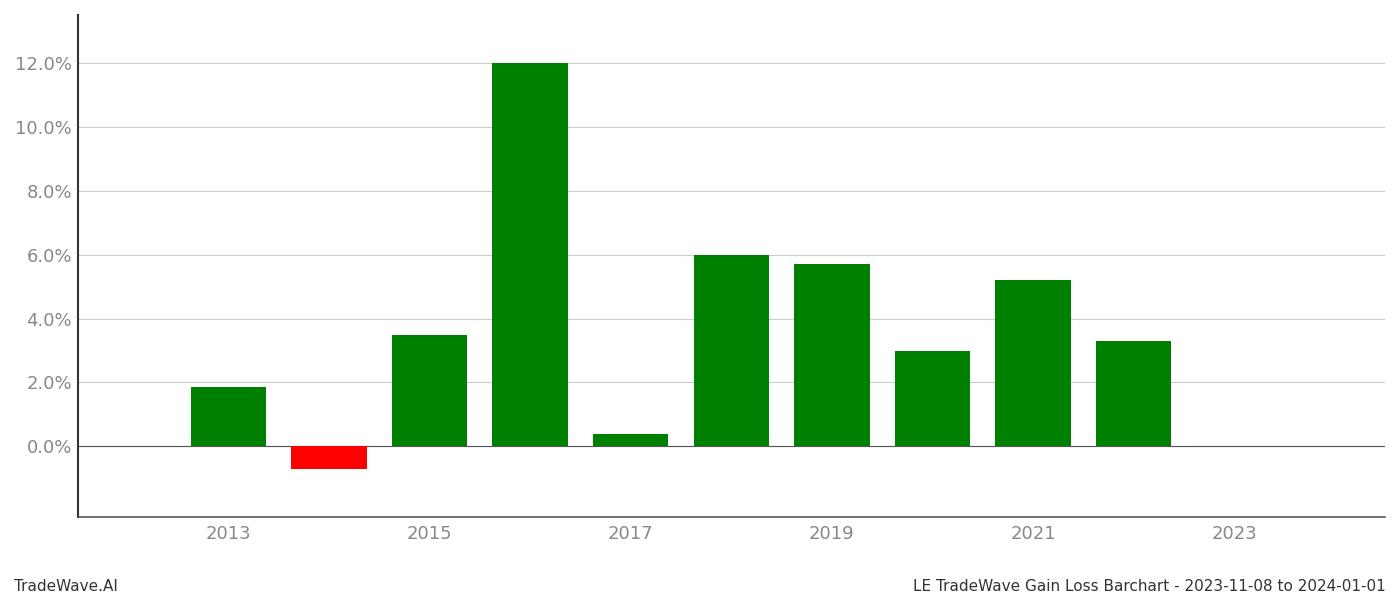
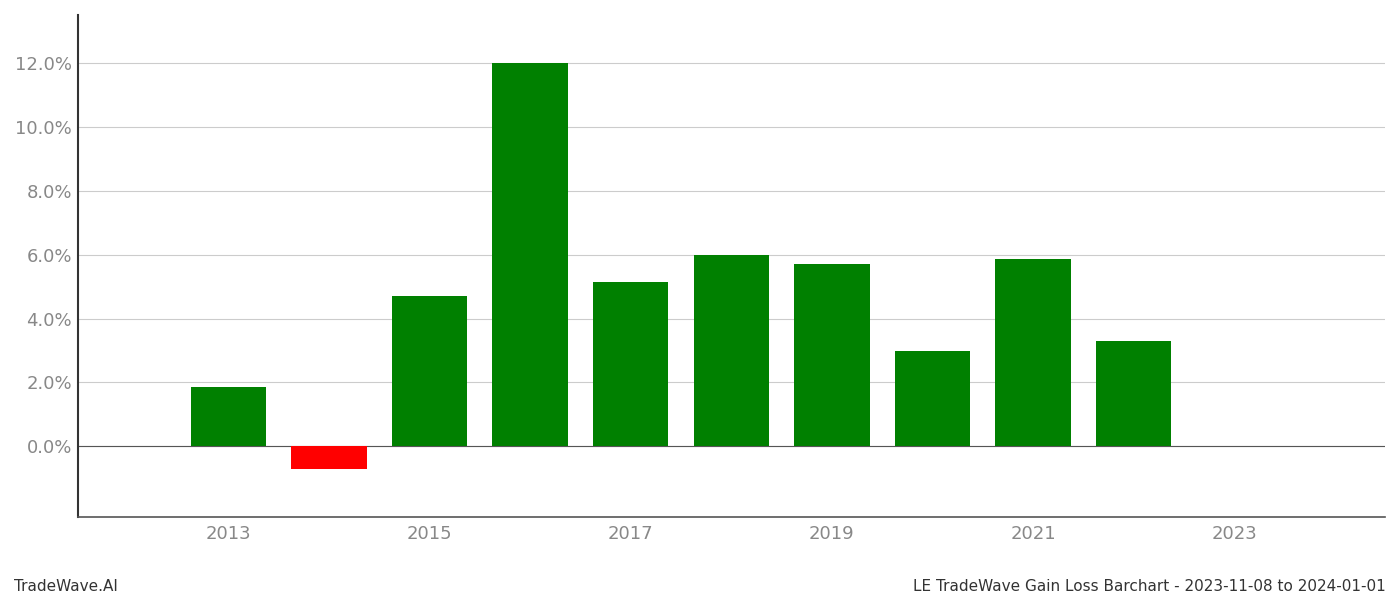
2015: 3.50% -> 4.70%
2017: 0.40% -> 5.15%
2021: 5.20% -> 5.85%
